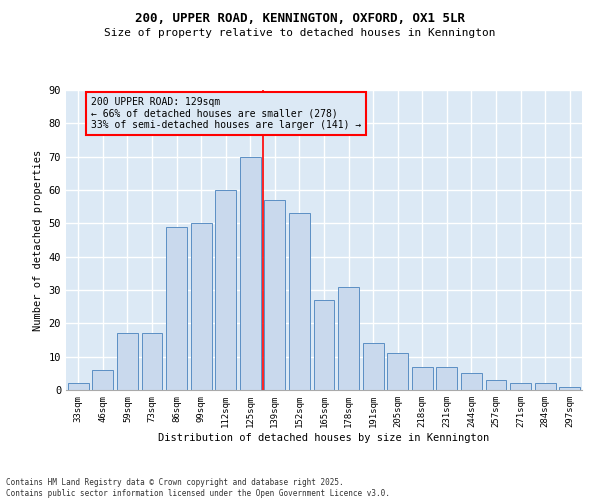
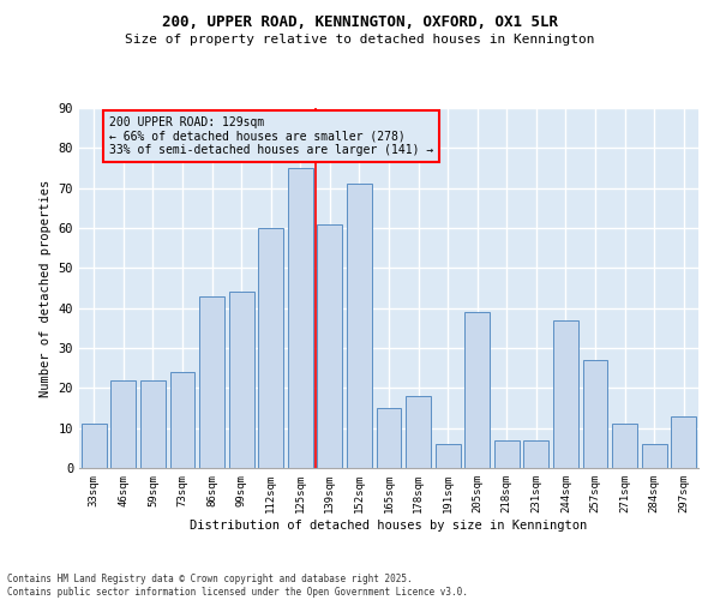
33sqm: 2 -> 11
46sqm: 6 -> 22
59sqm: 17 -> 22
73sqm: 17 -> 24
86sqm: 49 -> 43
99sqm: 50 -> 44
125sqm: 70 -> 75
139sqm: 57 -> 61
152sqm: 53 -> 71
165sqm: 27 -> 15
178sqm: 31 -> 18
191sqm: 14 -> 6
205sqm: 11 -> 39
244sqm: 5 -> 37
257sqm: 3 -> 27
271sqm: 2 -> 11
284sqm: 2 -> 6
297sqm: 1 -> 13
